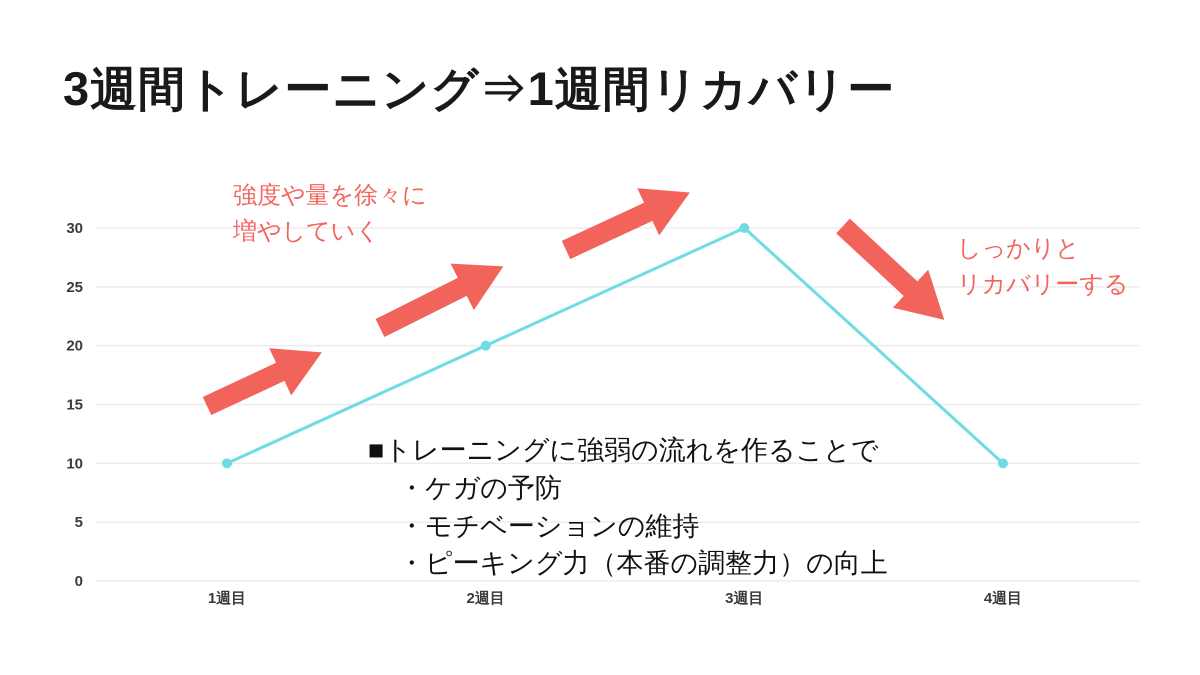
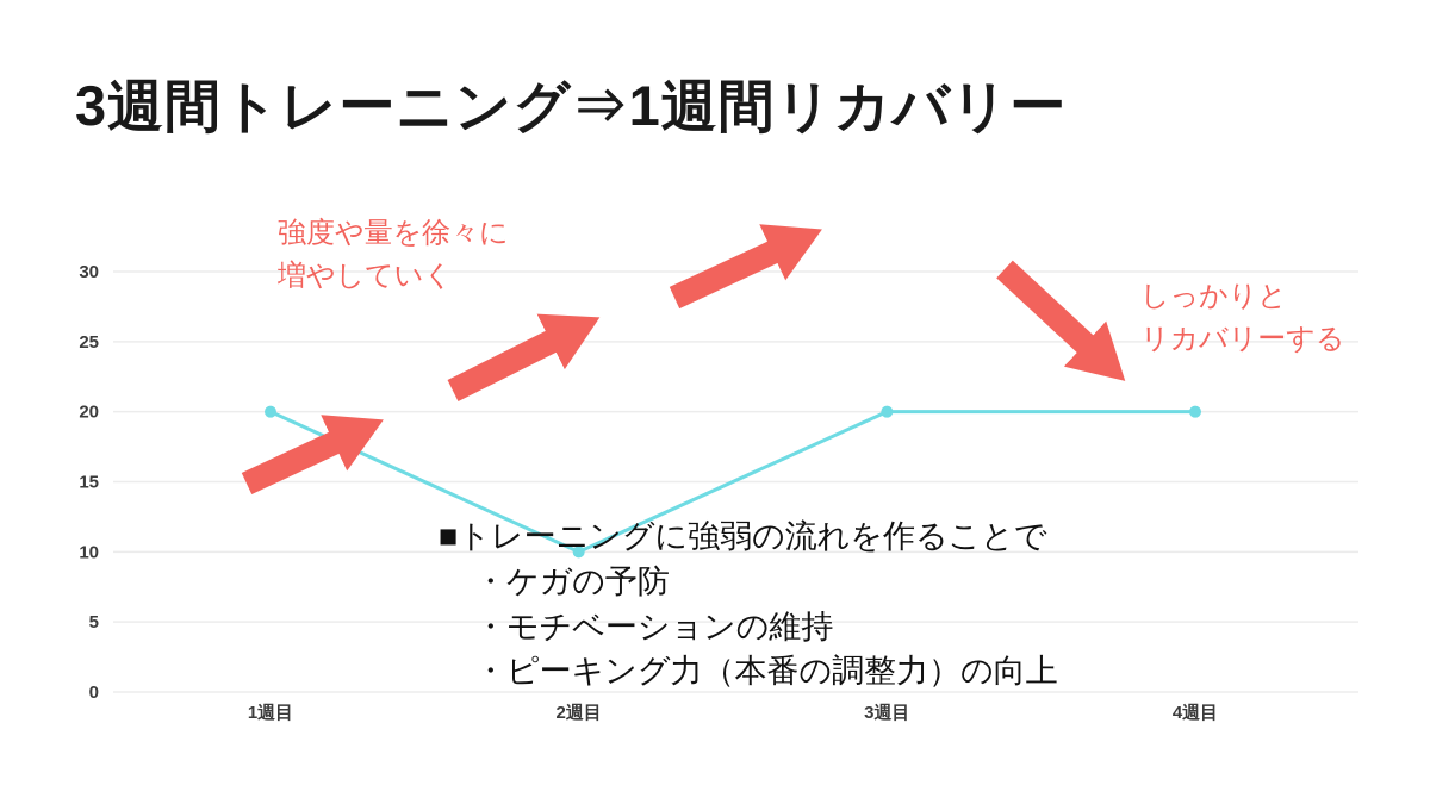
1週目: 10 -> 20
2週目: 20 -> 10
3週目: 30 -> 20
4週目: 10 -> 20
